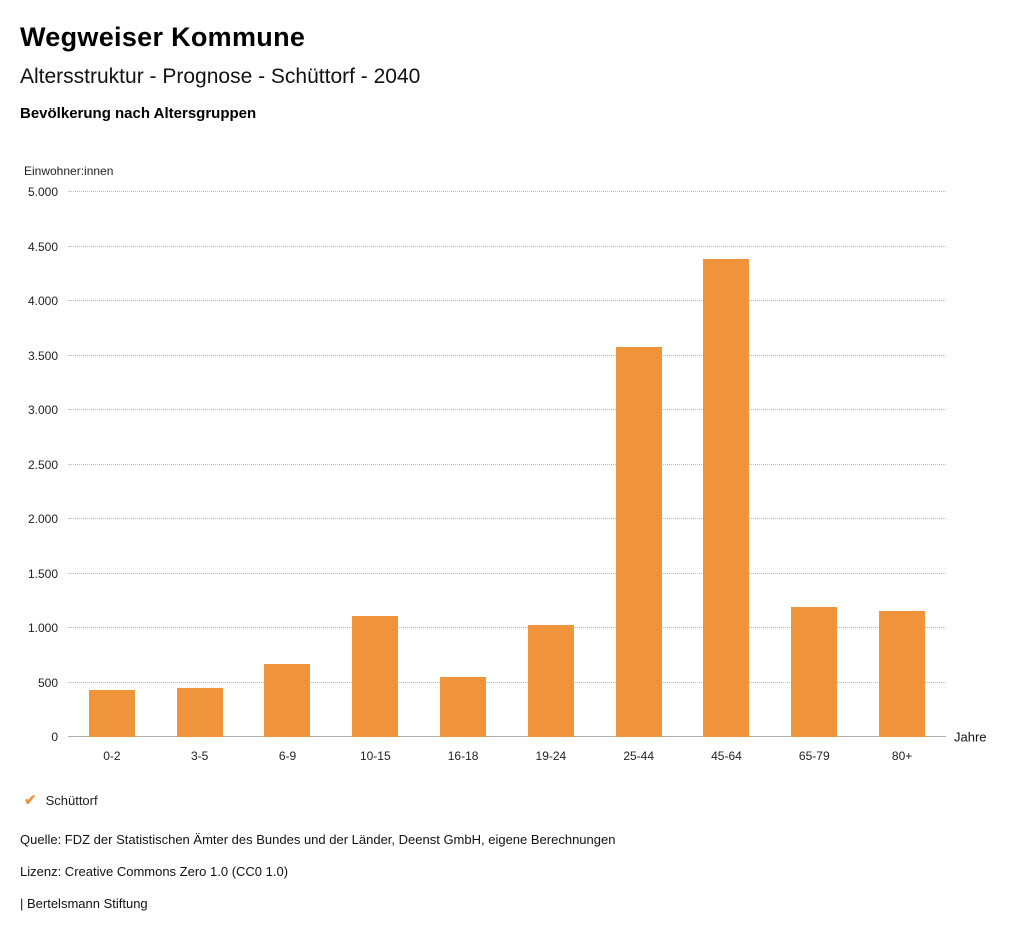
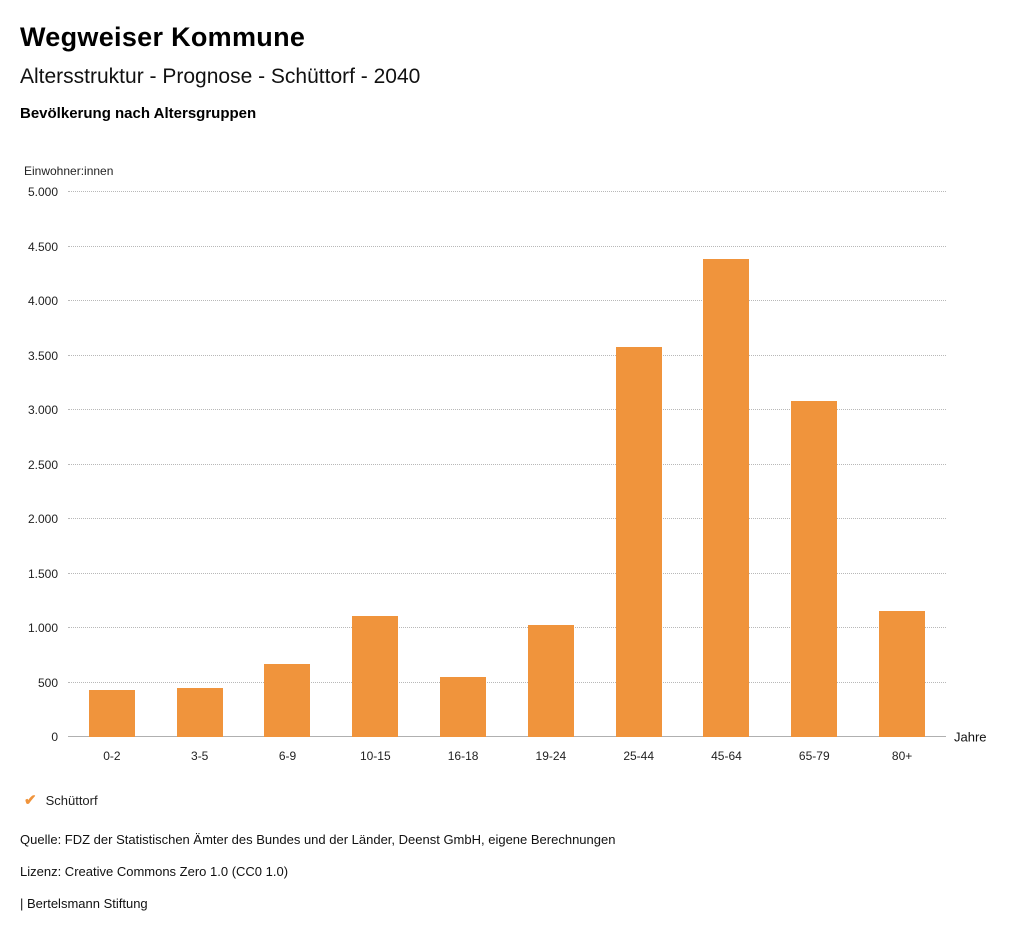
65-79: 1190 -> 3080
